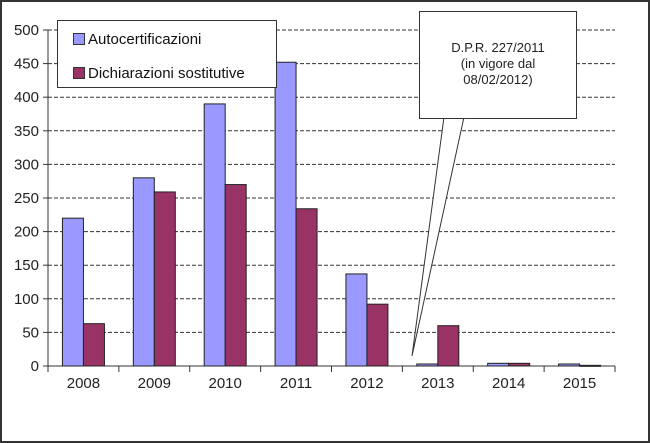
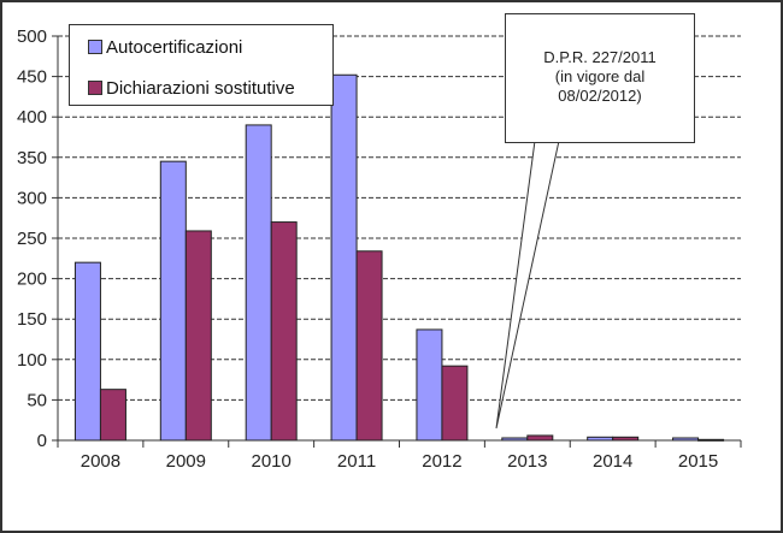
Autocertificazioni/2009: 280 -> 340
Dichiarazioni sostitutive/2013: 60 -> 10
